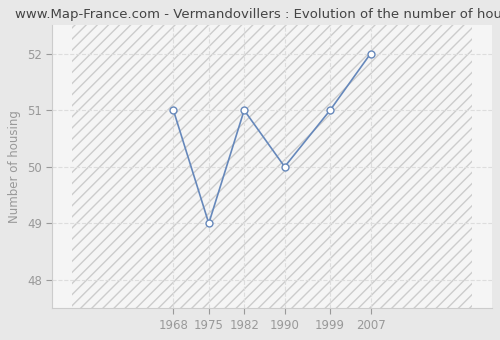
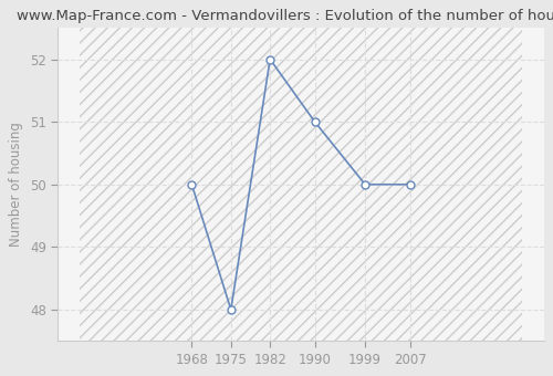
1968: 51 -> 50
1975: 49 -> 48
1982: 51 -> 52
1990: 50 -> 51
1999: 51 -> 50
2007: 52 -> 50
